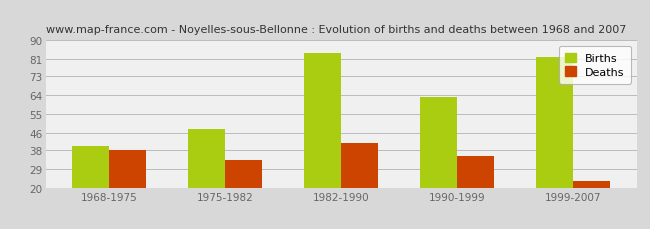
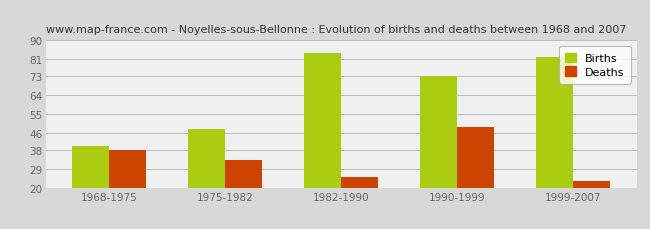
Deaths/1982-1990: 41 -> 25
Births/1990-1999: 63 -> 73
Deaths/1990-1999: 35 -> 49
